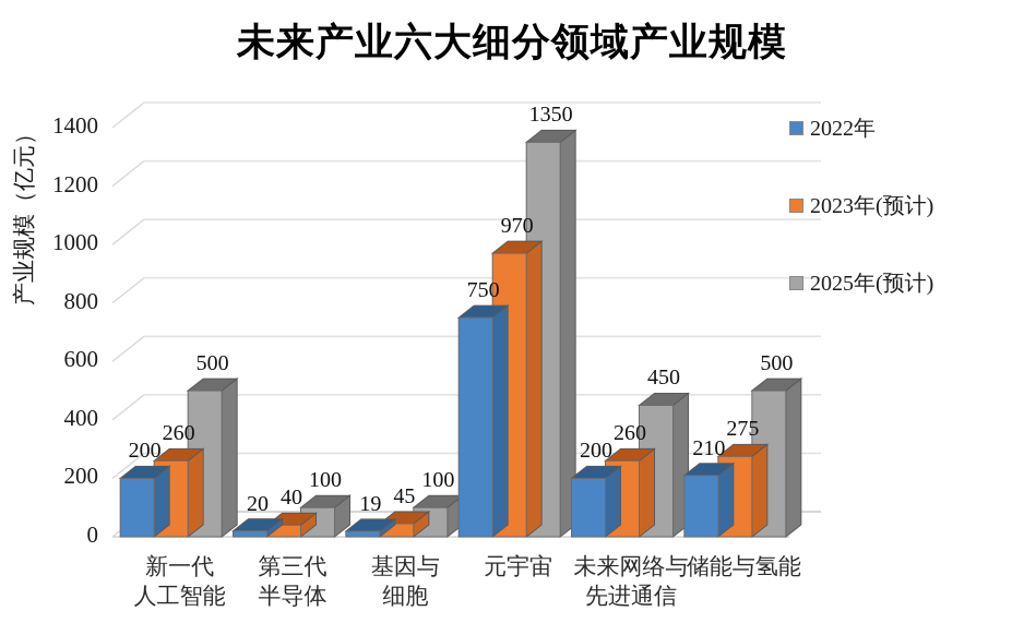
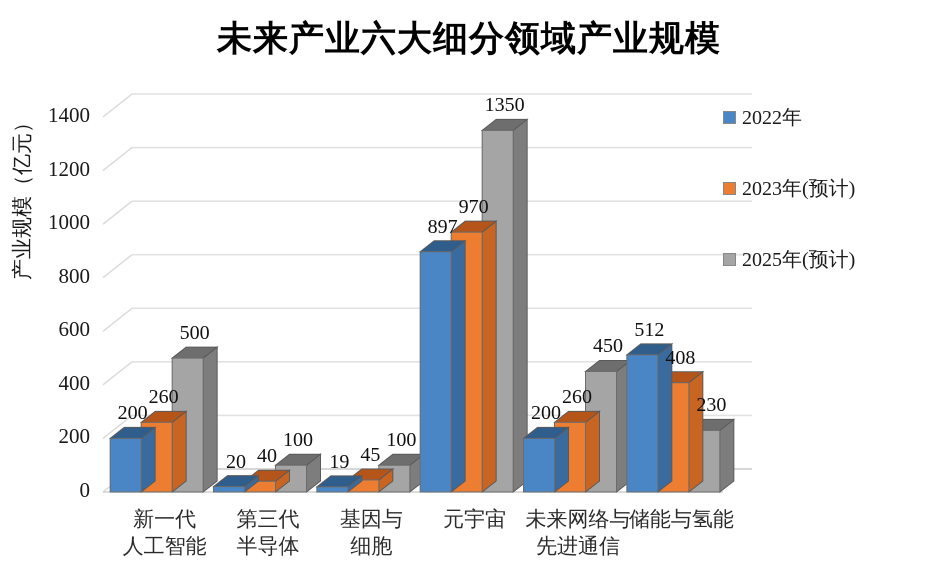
2022年/元宇宙: 750 -> 897
2022年/储能与氢能: 210 -> 512
2023年(预计)/储能与氢能: 275 -> 408
2025年(预计)/储能与氢能: 500 -> 230
